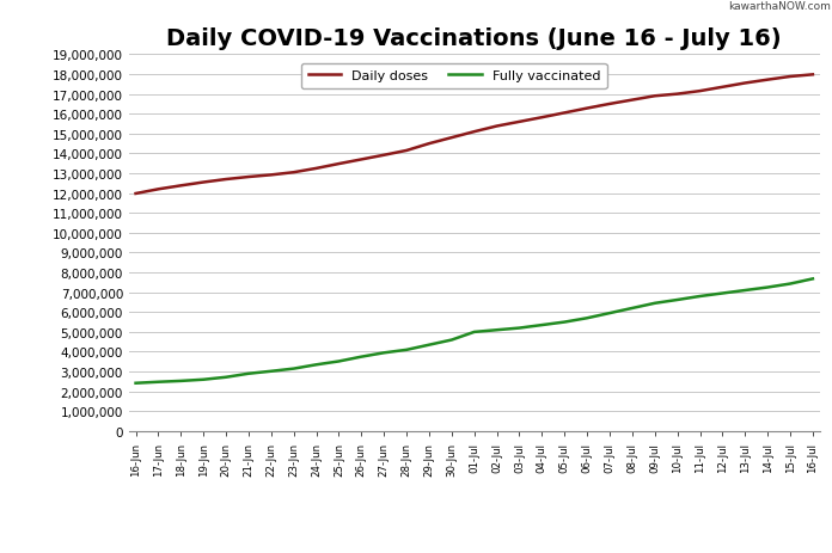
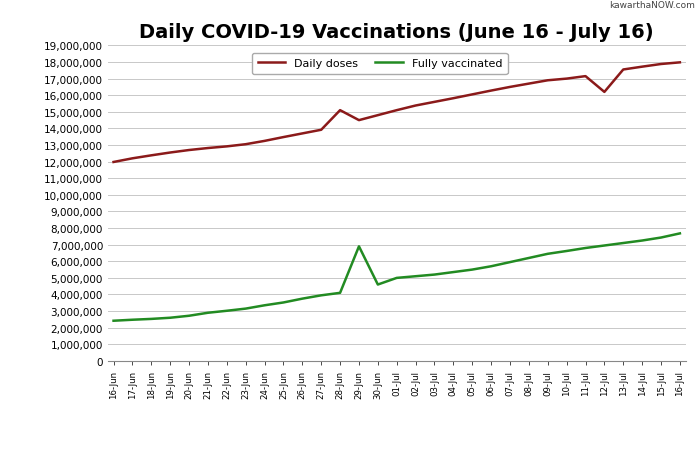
Daily doses/28-Jun: 14,200,000 -> 15,100,000
Fully vaccinated/29-Jun: 4,400,000 -> 6,900,000
Daily doses/12-Jul: 17,400,000 -> 16,200,000
